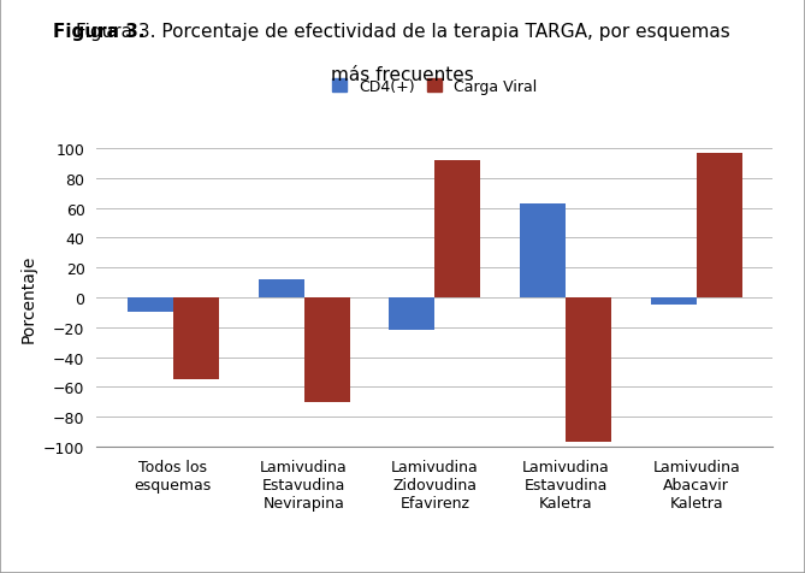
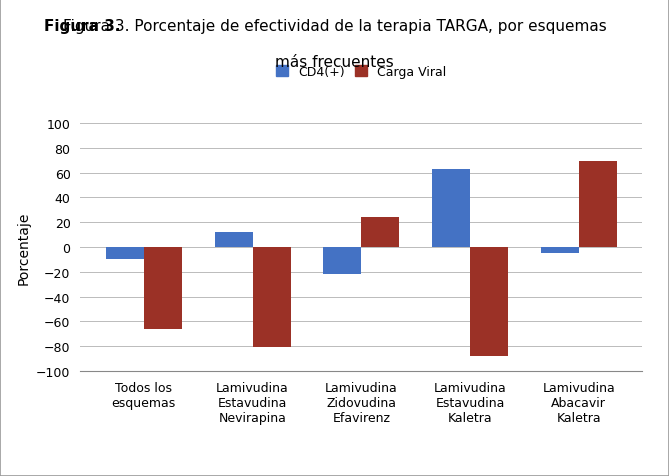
Carga Viral/Todos los esquemas: -55 -> -66
Carga Viral/Lamivudina Estavudina Nevirapina: -70 -> -81
Carga Viral/Lamivudina Zidovudina Efavirenz: 92 -> 24
Carga Viral/Lamivudina Estavudina Kaletra: -97 -> -88
Carga Viral/Lamivudina Abacavir Kaletra: 97 -> 69
